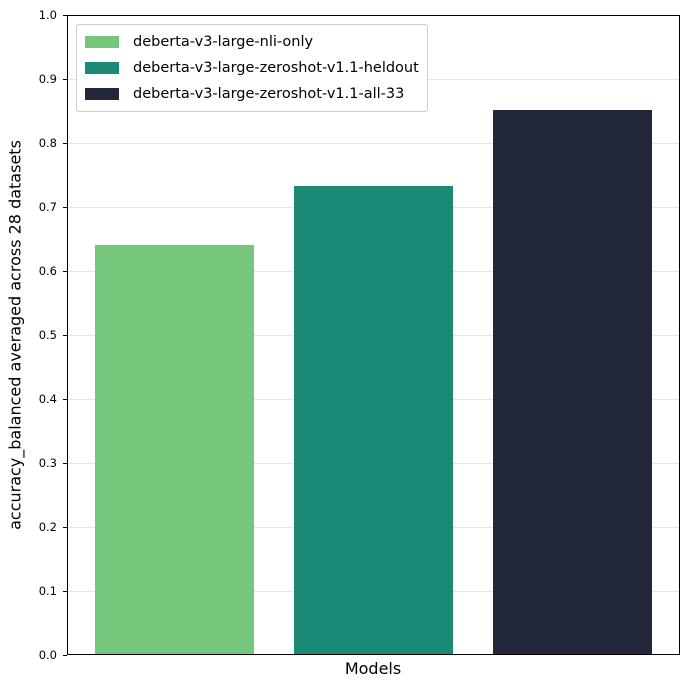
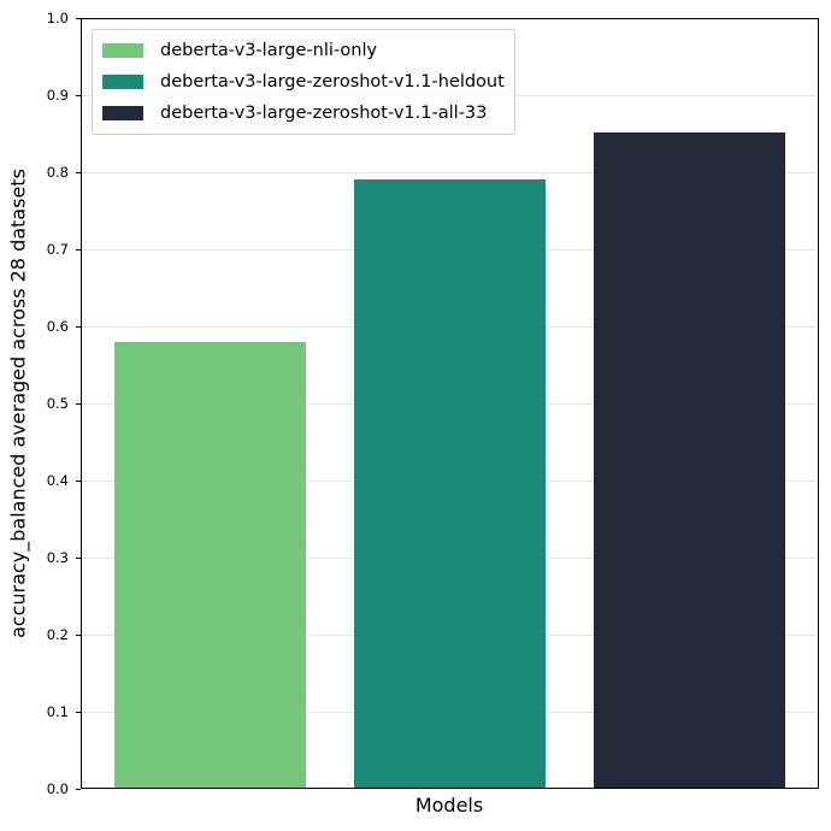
deberta-v3-large-nli-only: 0.64 -> 0.58
deberta-v3-large-zeroshot-v1.1-heldout: 0.73 -> 0.79
